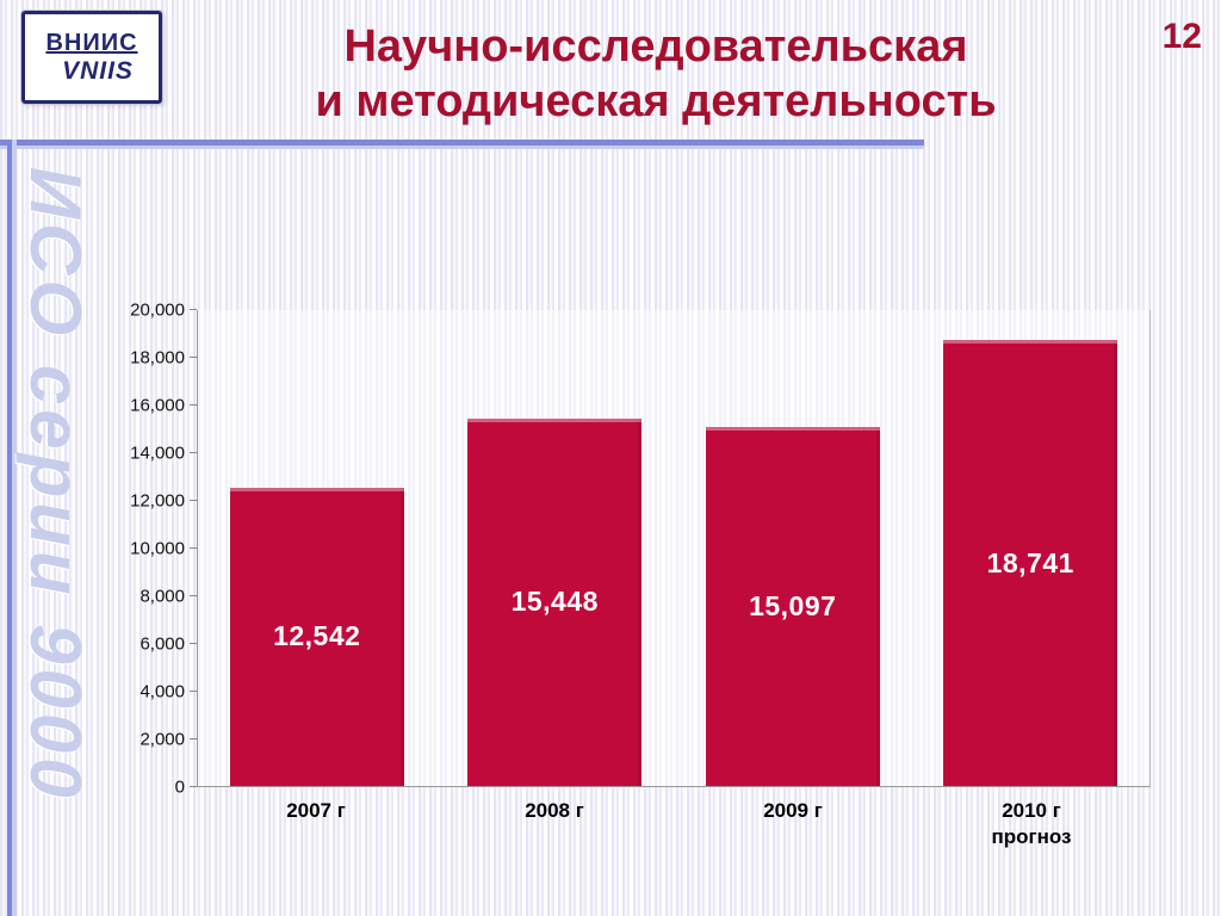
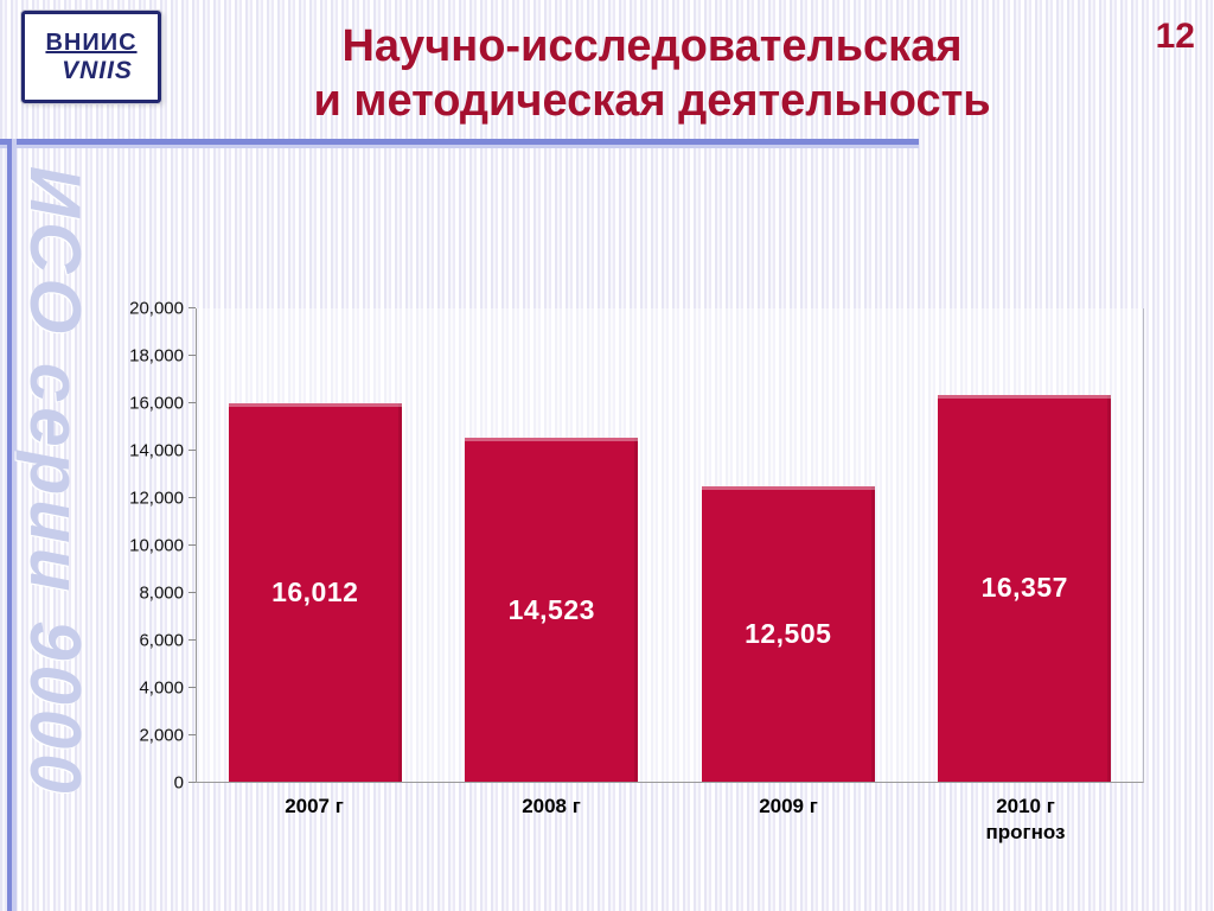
2007 г: 12,542 -> 16,012
2008 г: 15,448 -> 14,523
2009 г: 15,097 -> 12,505
2010 г прогноз: 18,741 -> 16,357
